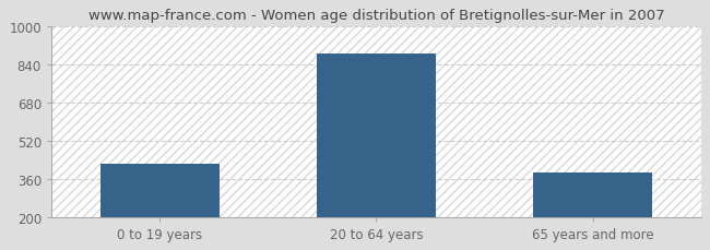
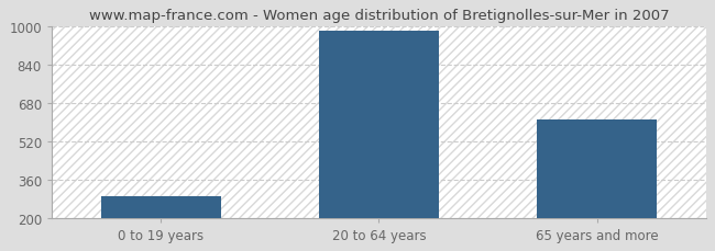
0 to 19 years: 425 -> 292
20 to 64 years: 885 -> 985
65 years and more: 385 -> 610
